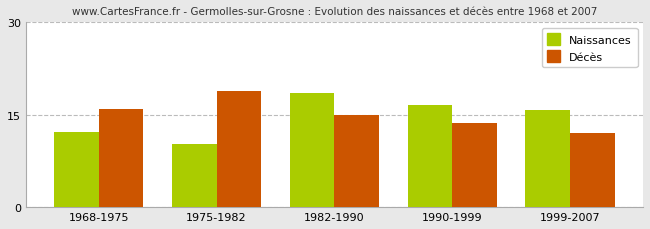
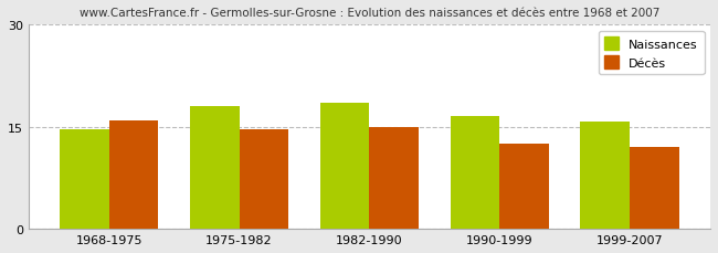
Naissances/1968-1975: 12.2 -> 14.7
Naissances/1975-1982: 10.2 -> 18.0
Décès/1975-1982: 18.8 -> 14.7
Décès/1990-1999: 13.6 -> 12.5
